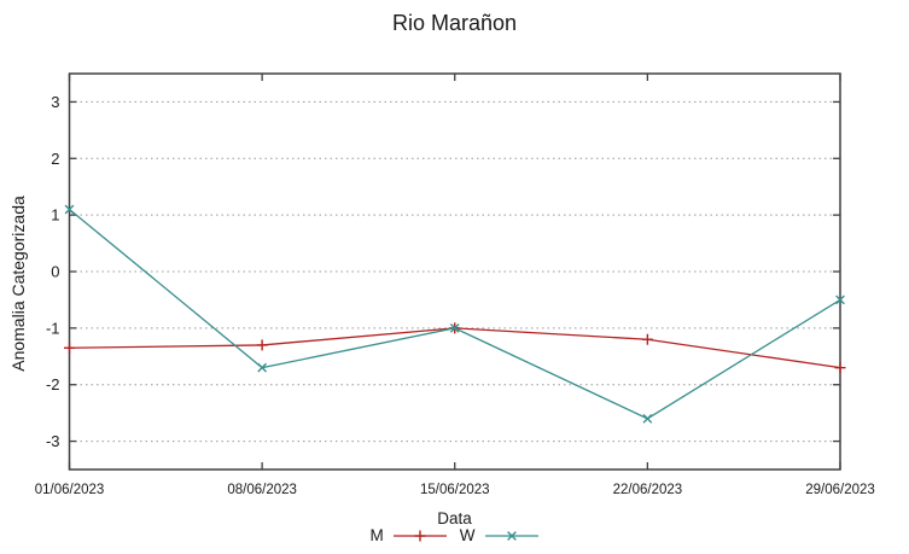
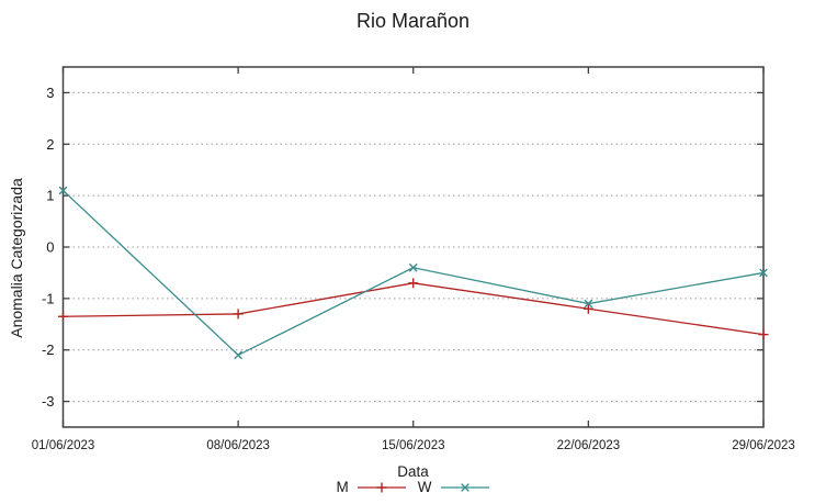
W/08/06/2023: -1.7 -> -2.1
M/15/06/2023: -1.0 -> -0.7
W/15/06/2023: -1.0 -> -0.4
W/22/06/2023: -2.6 -> -1.1
